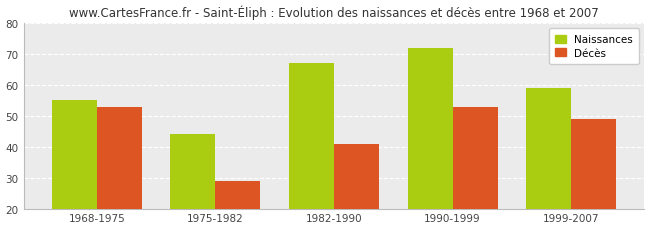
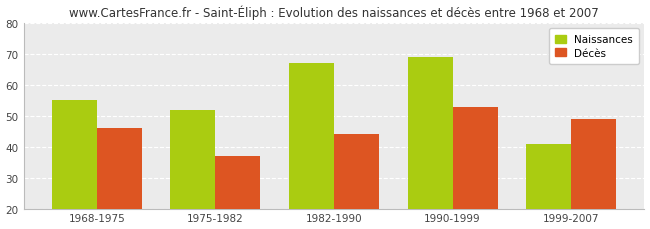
Décès/1968-1975: 53 -> 46
Naissances/1975-1982: 44 -> 52
Décès/1975-1982: 29 -> 37
Décès/1982-1990: 41 -> 44
Naissances/1990-1999: 72 -> 69
Naissances/1999-2007: 59 -> 41
